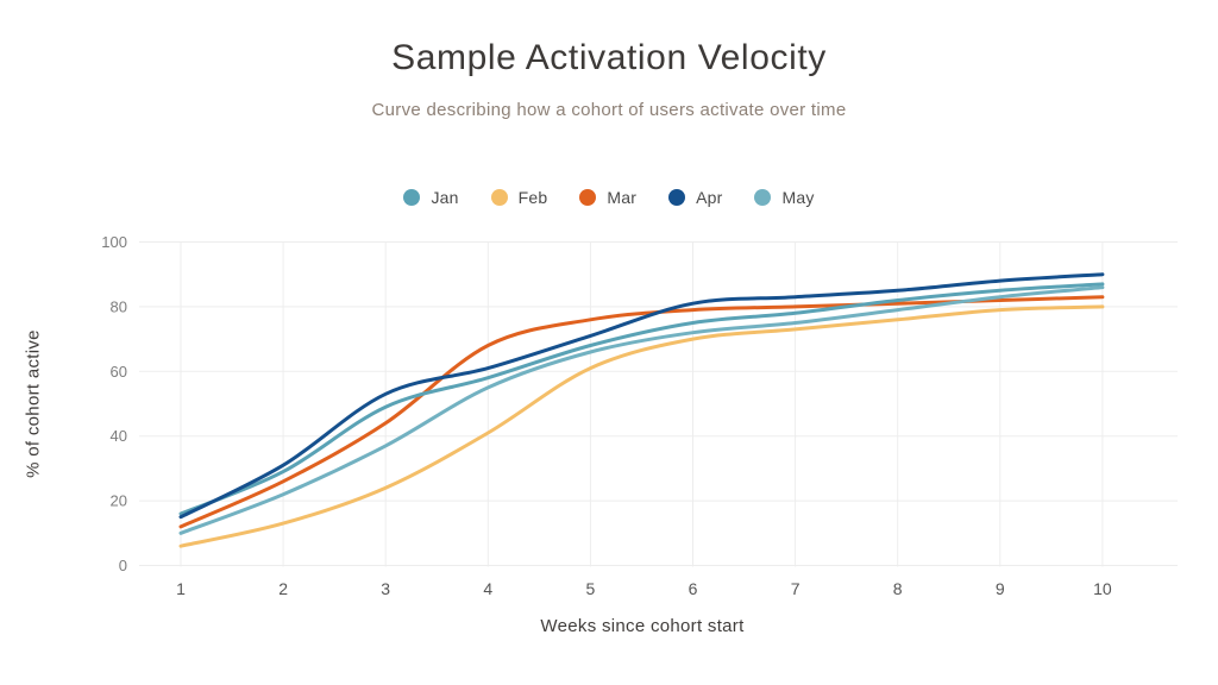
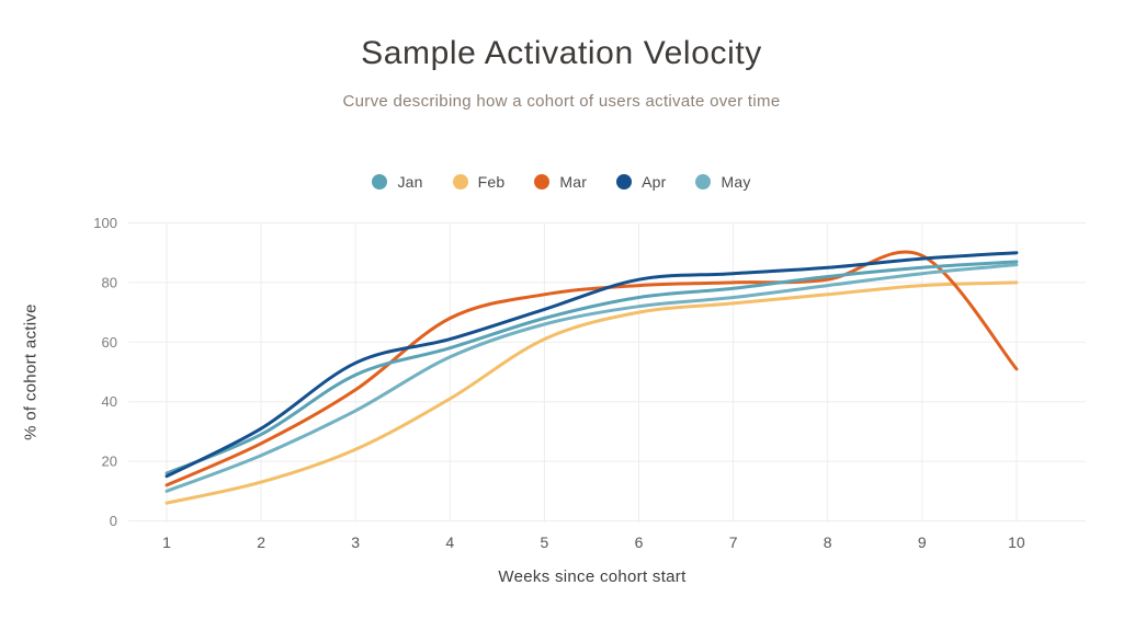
Mar/9: 82 -> 89
Mar/10: 83 -> 51
